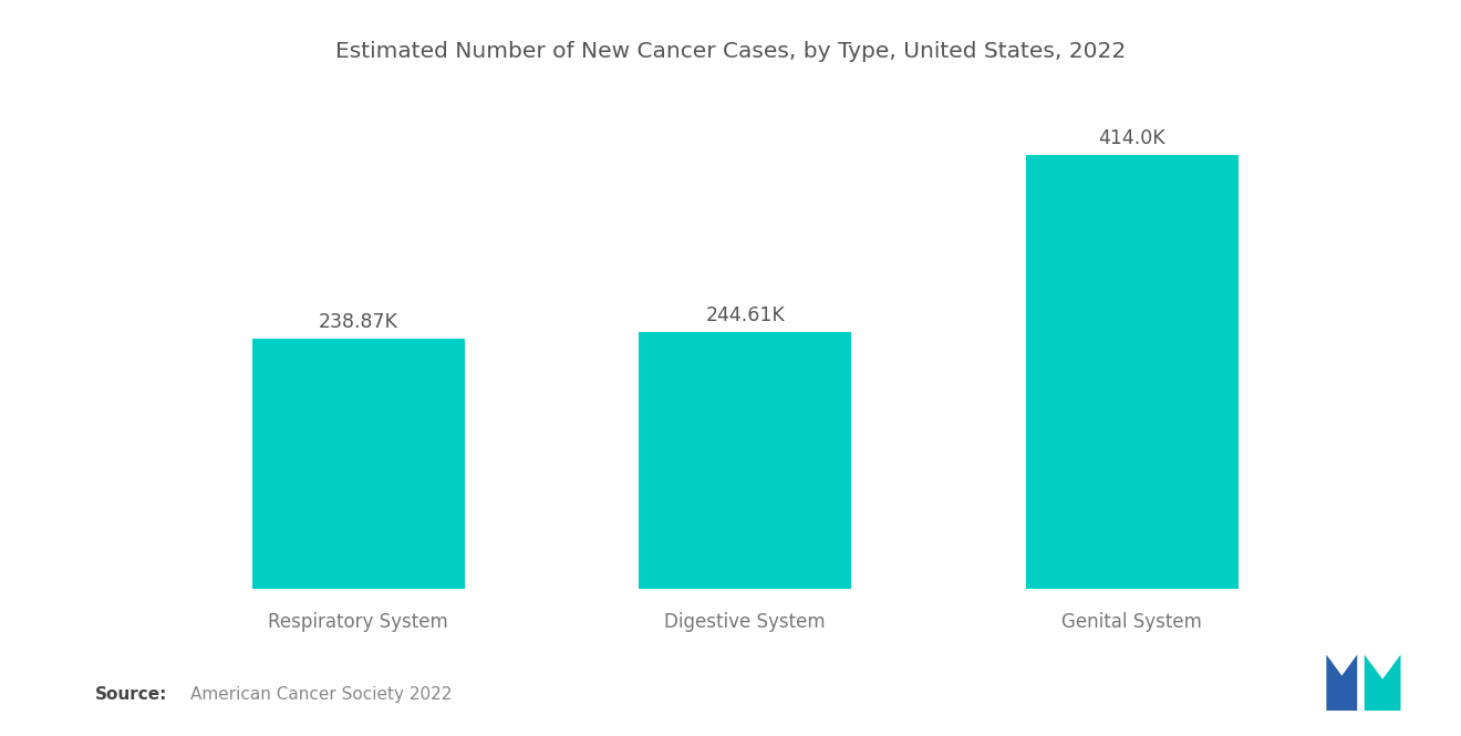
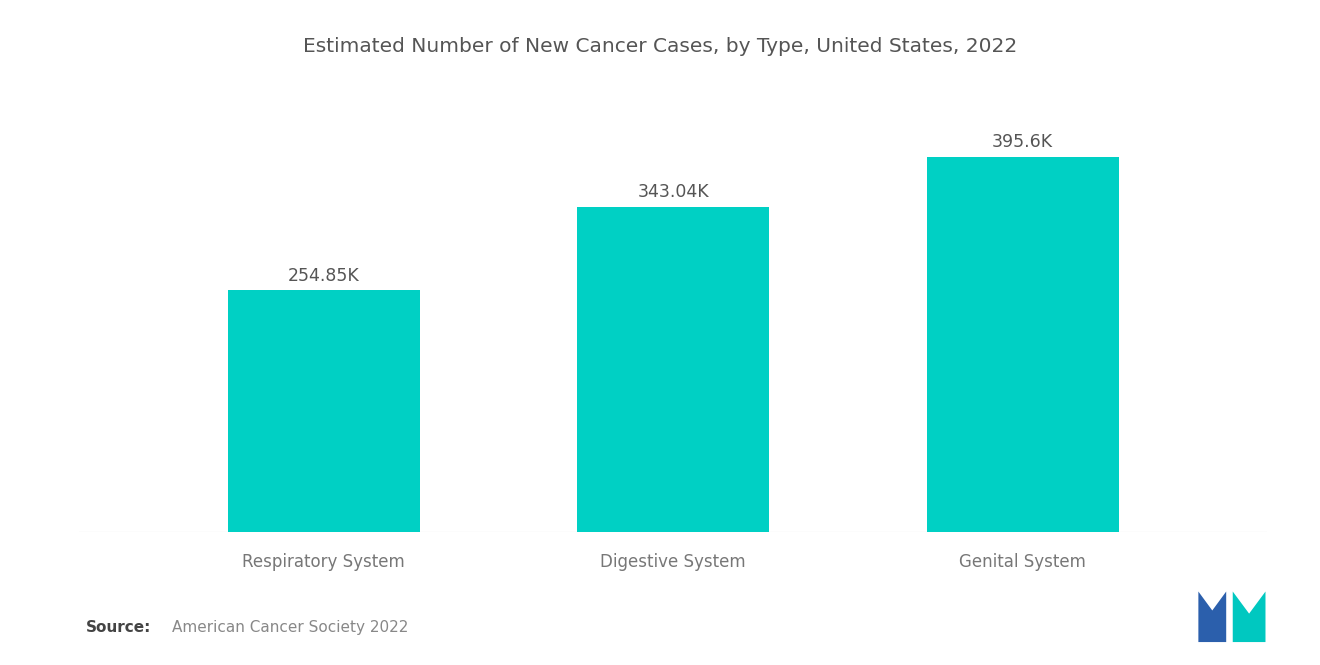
Respiratory System: 238.87K -> 254.85K
Digestive System: 244.61K -> 343.04K
Genital System: 414.0K -> 395.6K
